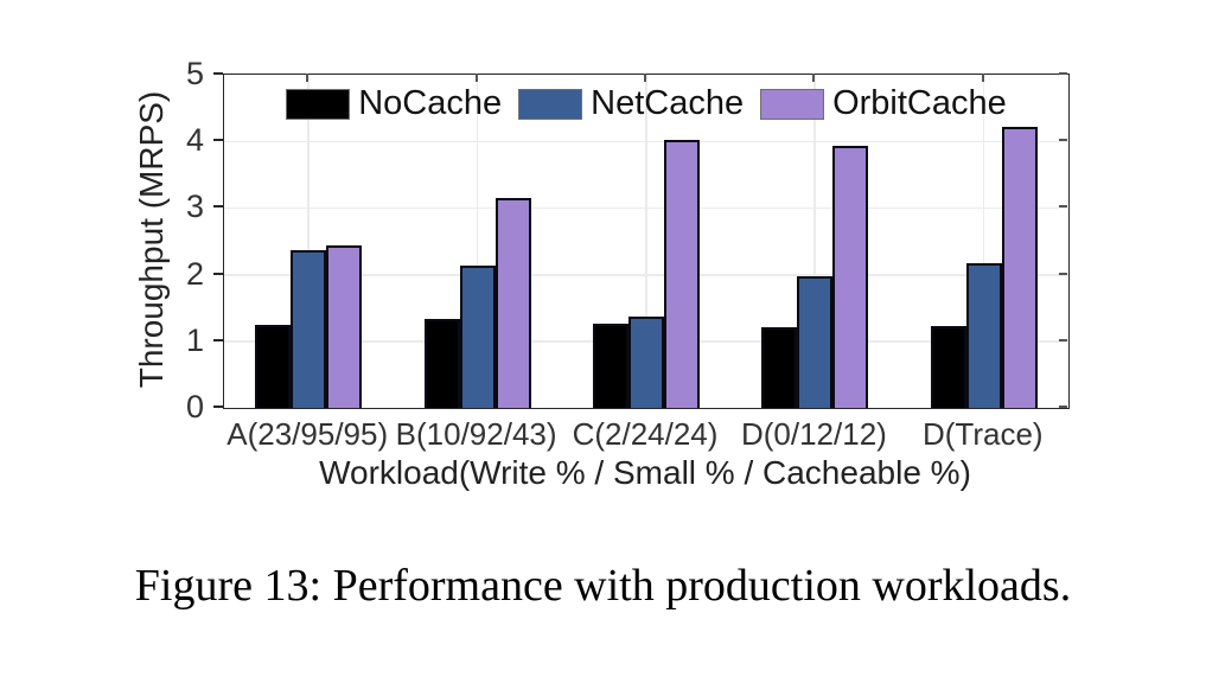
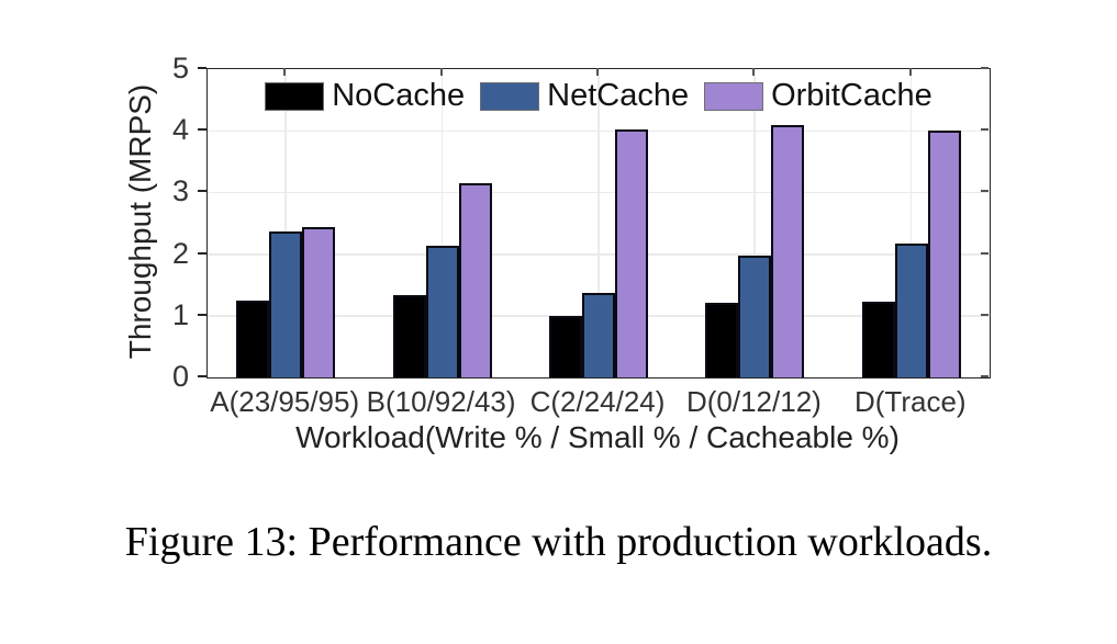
NoCache/C(2/24/24): 1.3 -> 1.0
OrbitCache/D(0/12/12): 3.9 -> 4.1
OrbitCache/D(Trace): 4.2 -> 4.0
